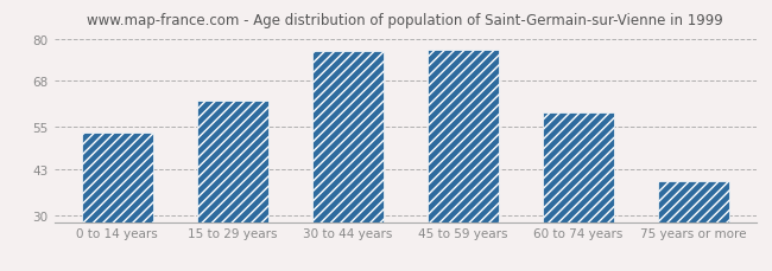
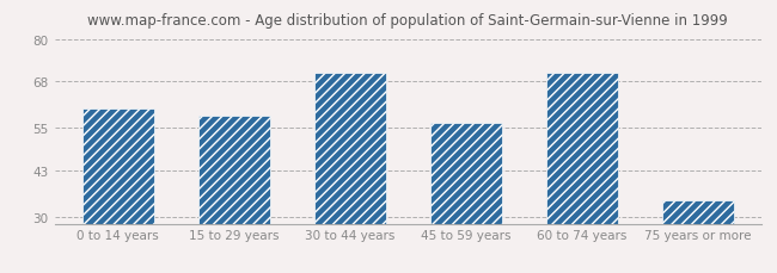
0 to 14 years: 53.5 -> 60.5
15 to 29 years: 62.5 -> 58.5
30 to 44 years: 76.5 -> 70.5
45 to 59 years: 77.0 -> 56.5
60 to 74 years: 59.0 -> 70.5
75 years or more: 39.5 -> 34.5
